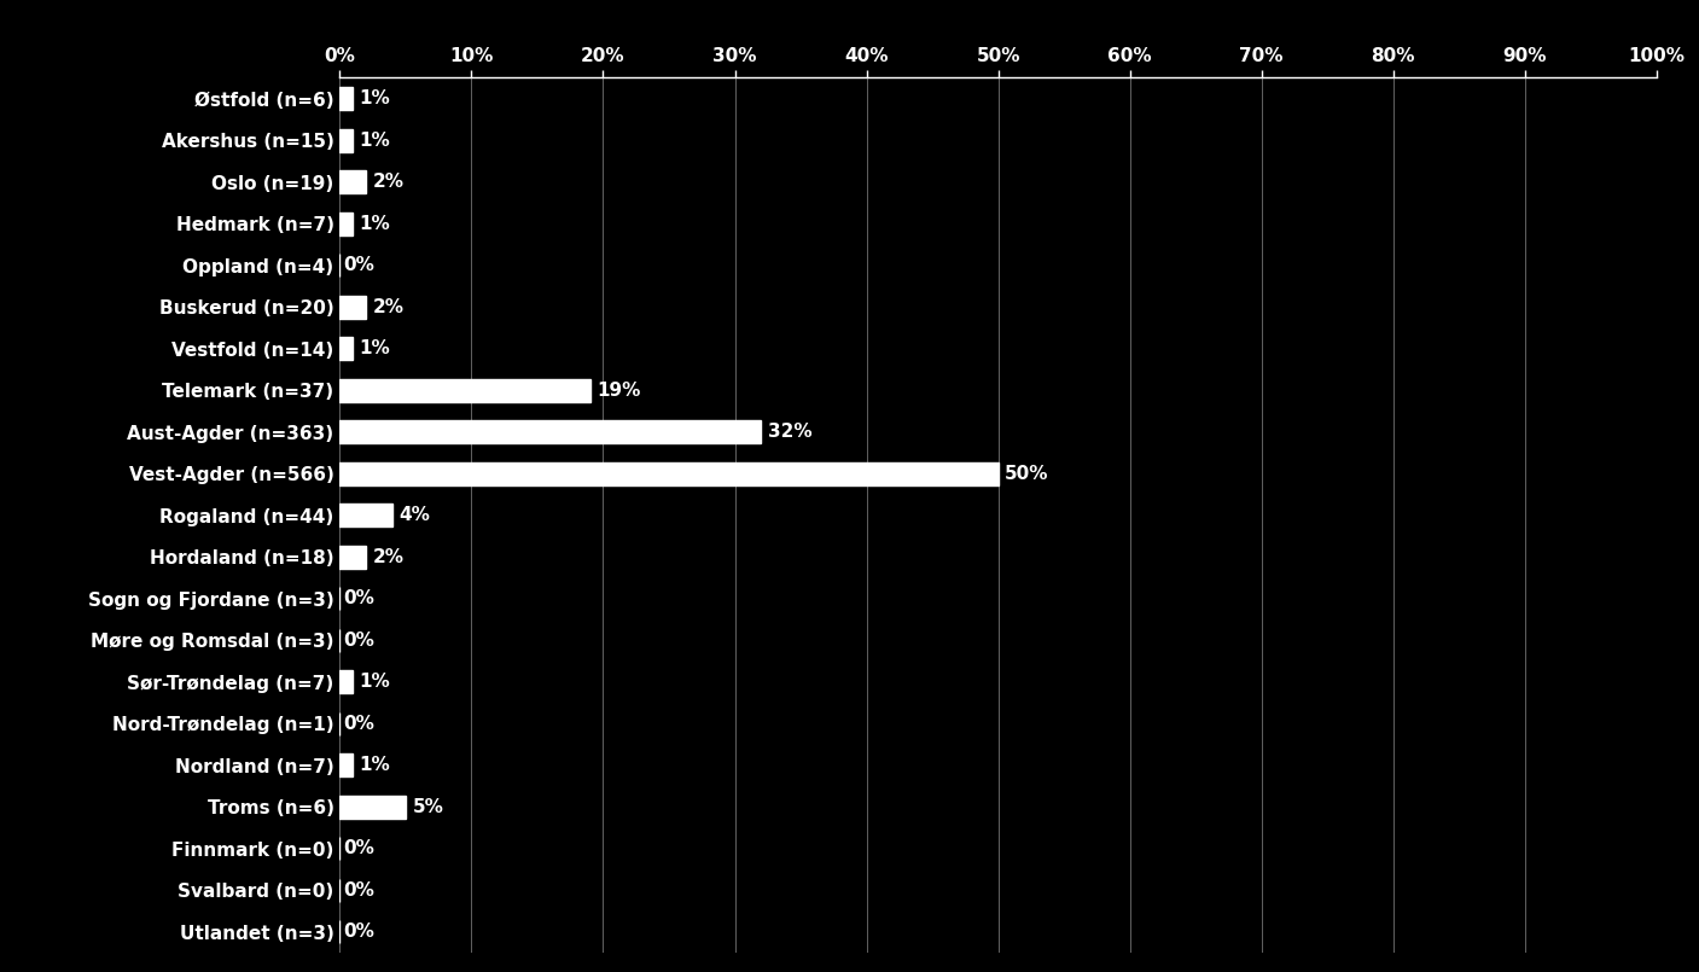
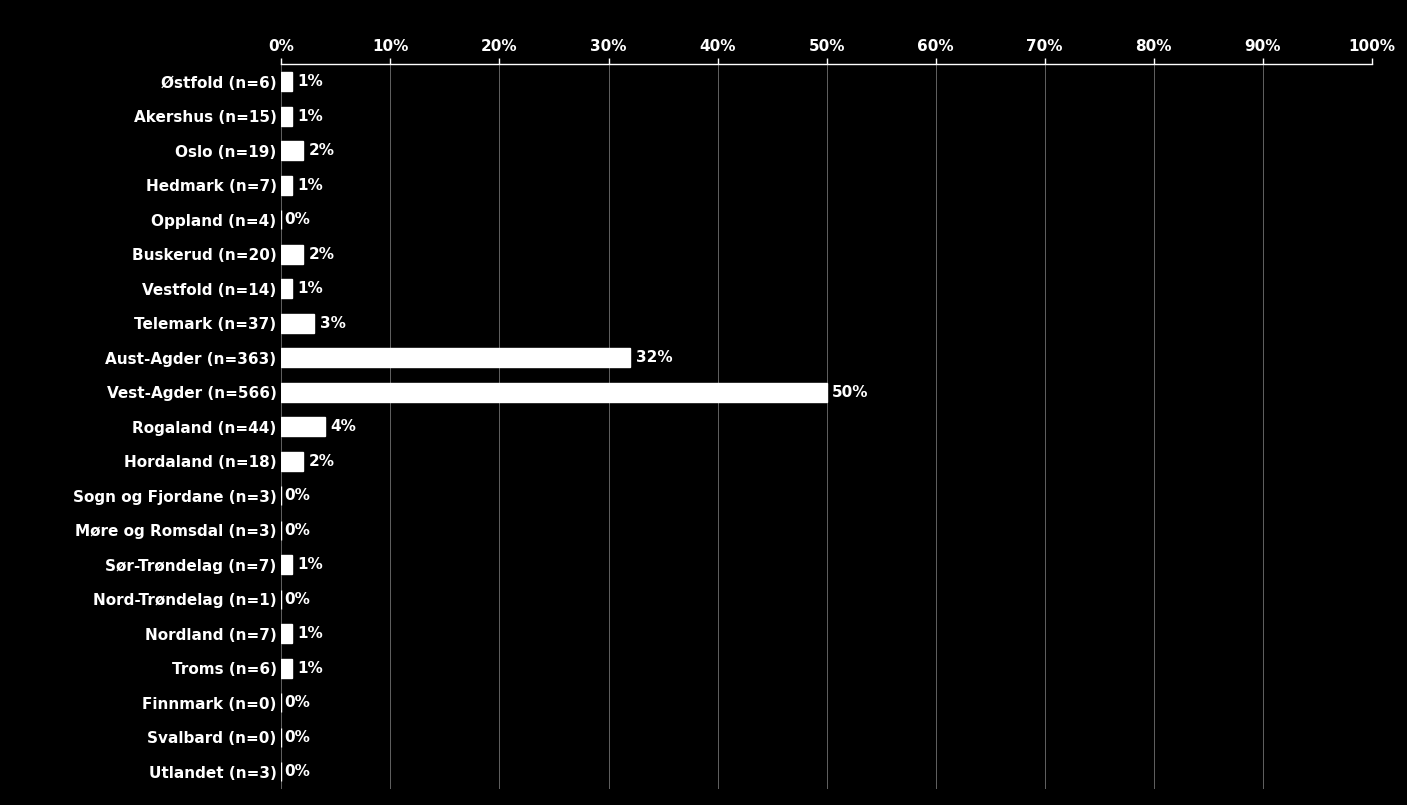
Telemark (n=37): 19% -> 3%
Troms (n=6): 5% -> 1%
